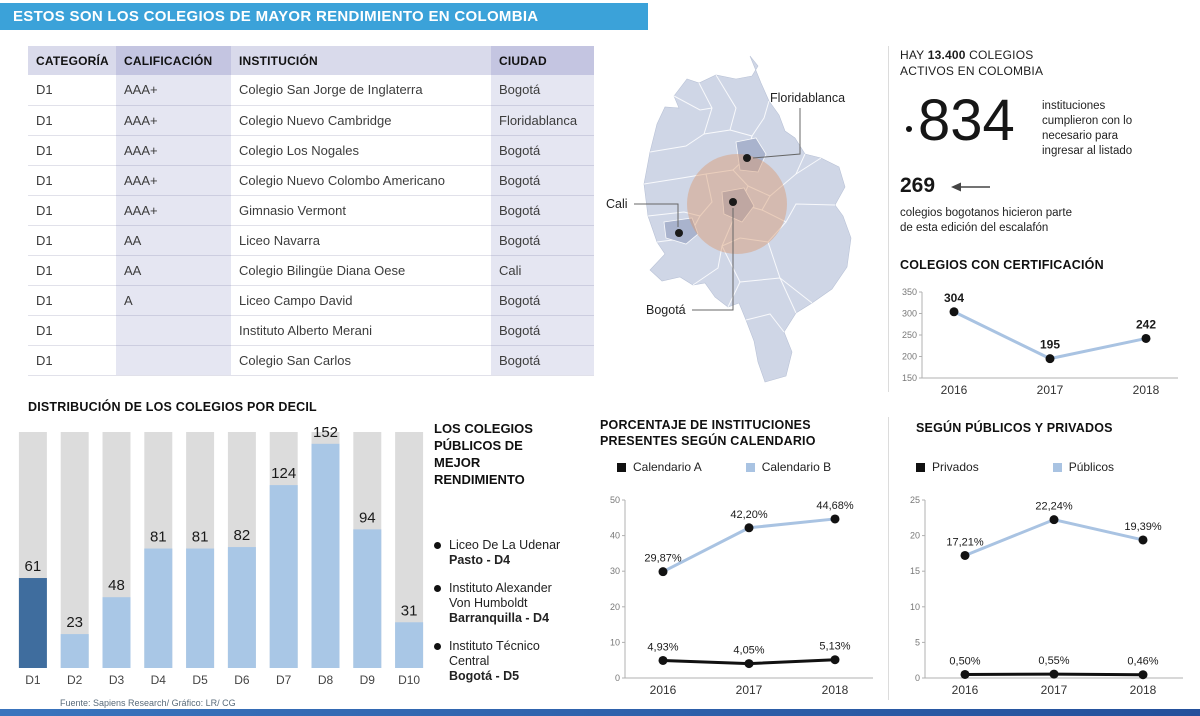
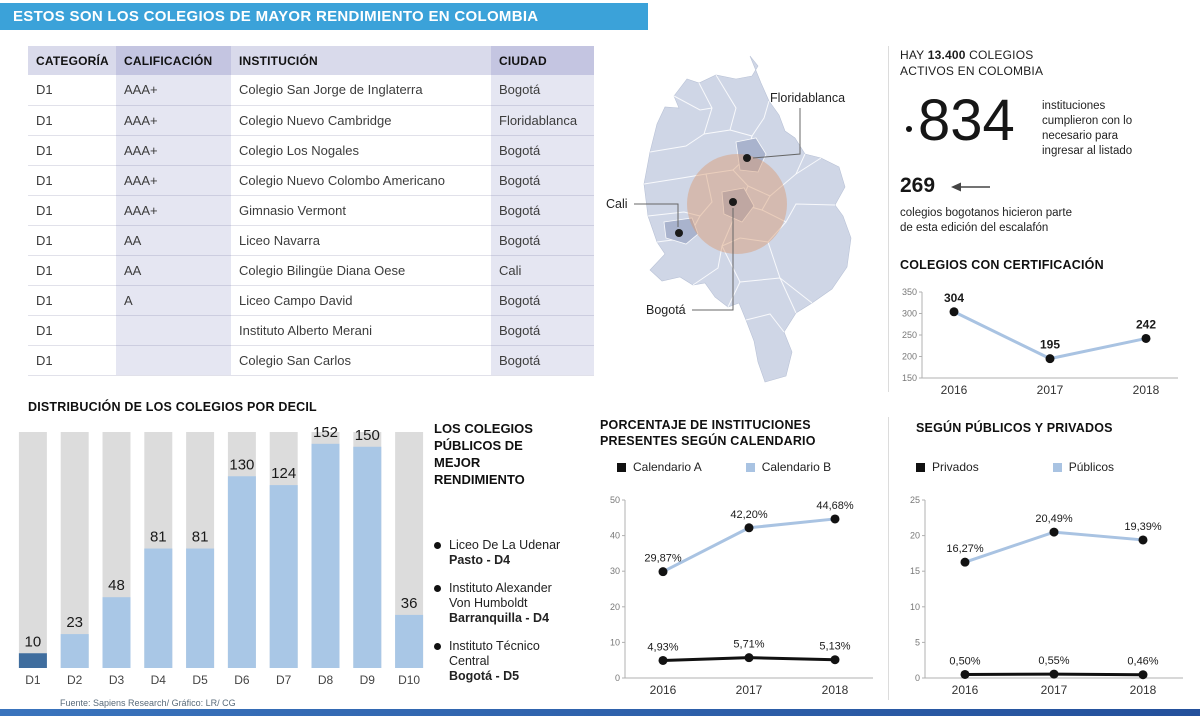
DISTRIBUCIÓN DE LOS COLEGIOS POR DECIL/D1: 61 -> 10
DISTRIBUCIÓN DE LOS COLEGIOS POR DECIL/D6: 82 -> 130
DISTRIBUCIÓN DE LOS COLEGIOS POR DECIL/D9: 94 -> 150
DISTRIBUCIÓN DE LOS COLEGIOS POR DECIL/D10: 31 -> 36
PORCENTAJE DE INSTITUCIONES PRESENTES SEGÚN CALENDARIO/Calendario A/2017: 4,05% -> 5,71%
SEGÚN PÚBLICOS Y PRIVADOS/Públicos/2016: 17,21% -> 16,27%
SEGÚN PÚBLICOS Y PRIVADOS/Públicos/2017: 22,24% -> 20,49%
